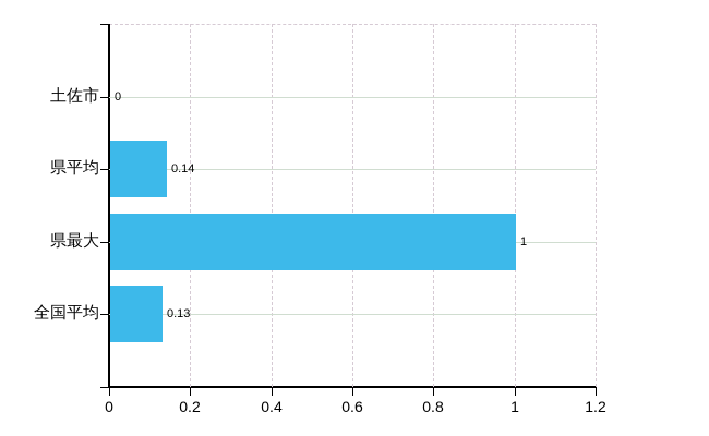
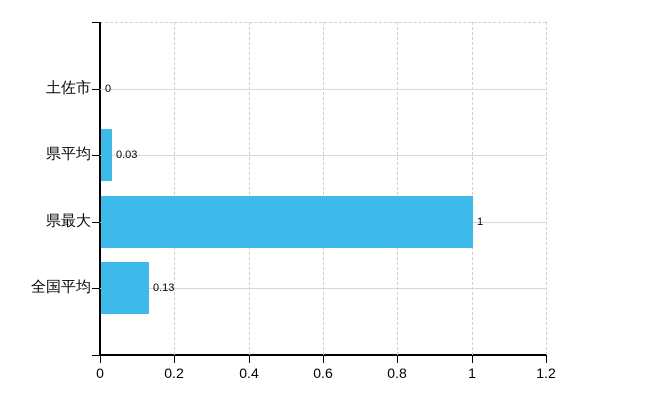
県平均: 0.14 -> 0.03
